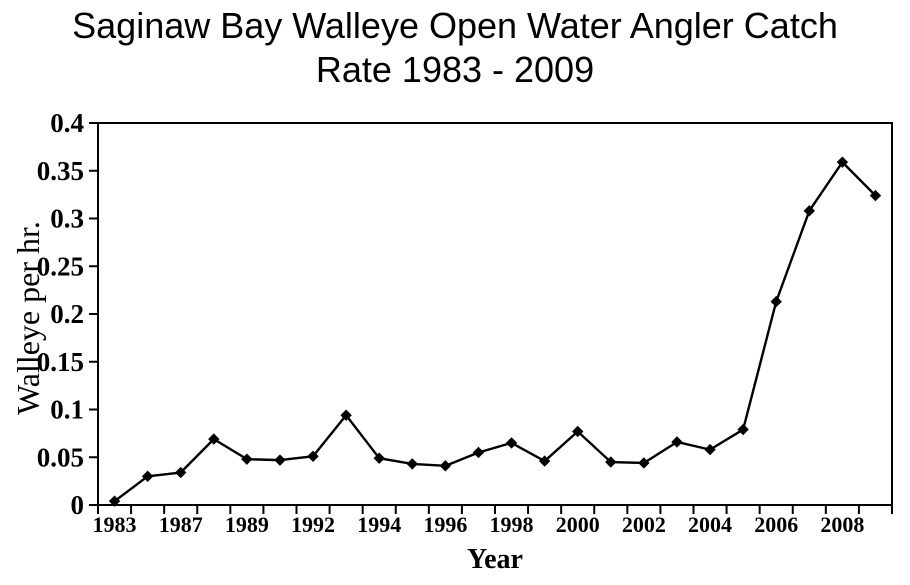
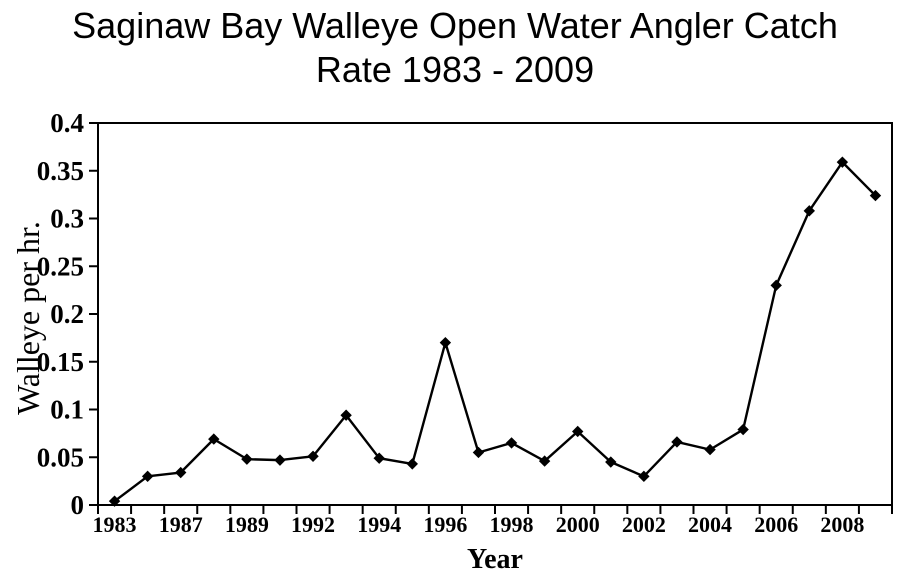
1996: 0.04 -> 0.17
2002: 0.04 -> 0.03
2006: 0.21 -> 0.23
